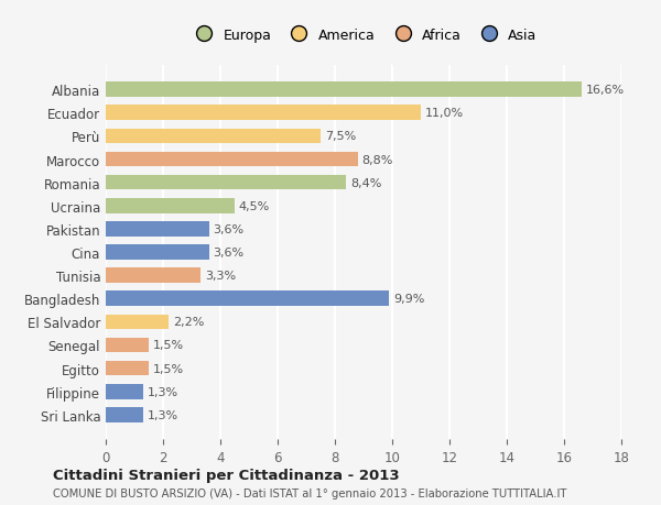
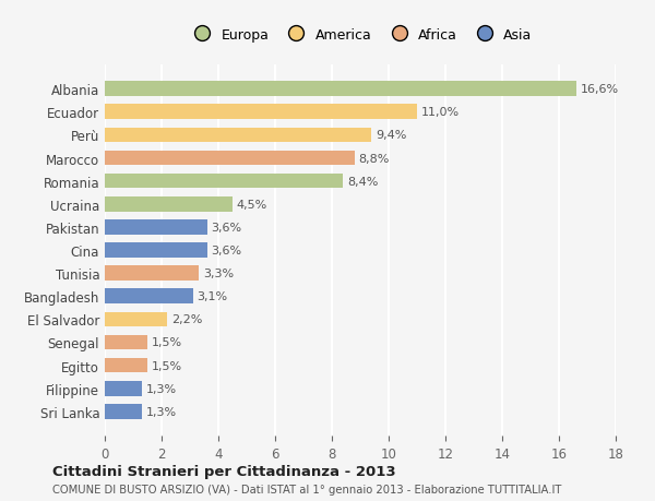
Perù: 7,5% -> 9,4%
Bangladesh: 9,9% -> 3,1%
